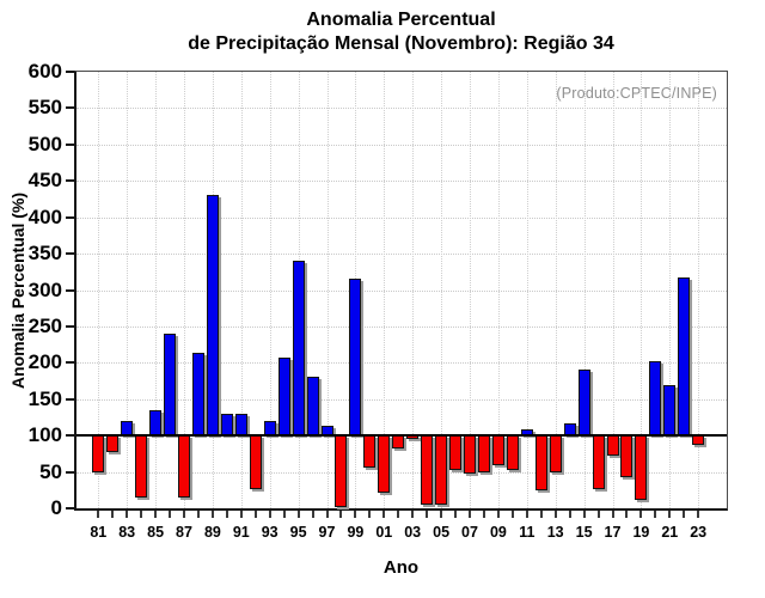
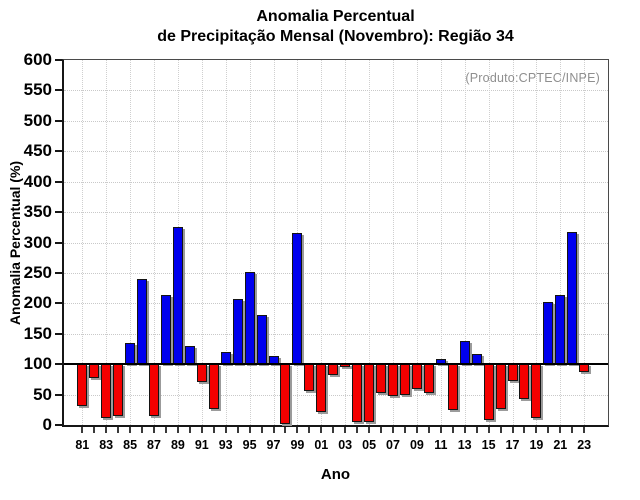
81: 50 -> 30
83: 120 -> 10
89: 430 -> 330
91: 130 -> 70
95: 340 -> 250
13: 50 -> 140
15: 190 -> 10
21: 170 -> 210
